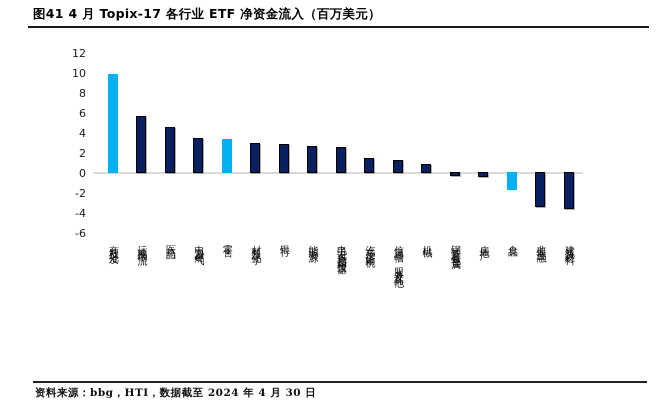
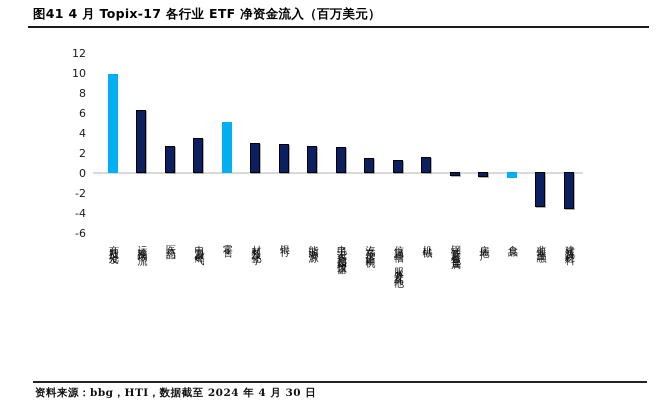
运输及物流: 5.7 -> 6.3
医药品: 4.6 -> 2.7
零售: 3.4 -> 5.1
机械: 0.9 -> 1.6
食品: -1.8 -> -0.6
